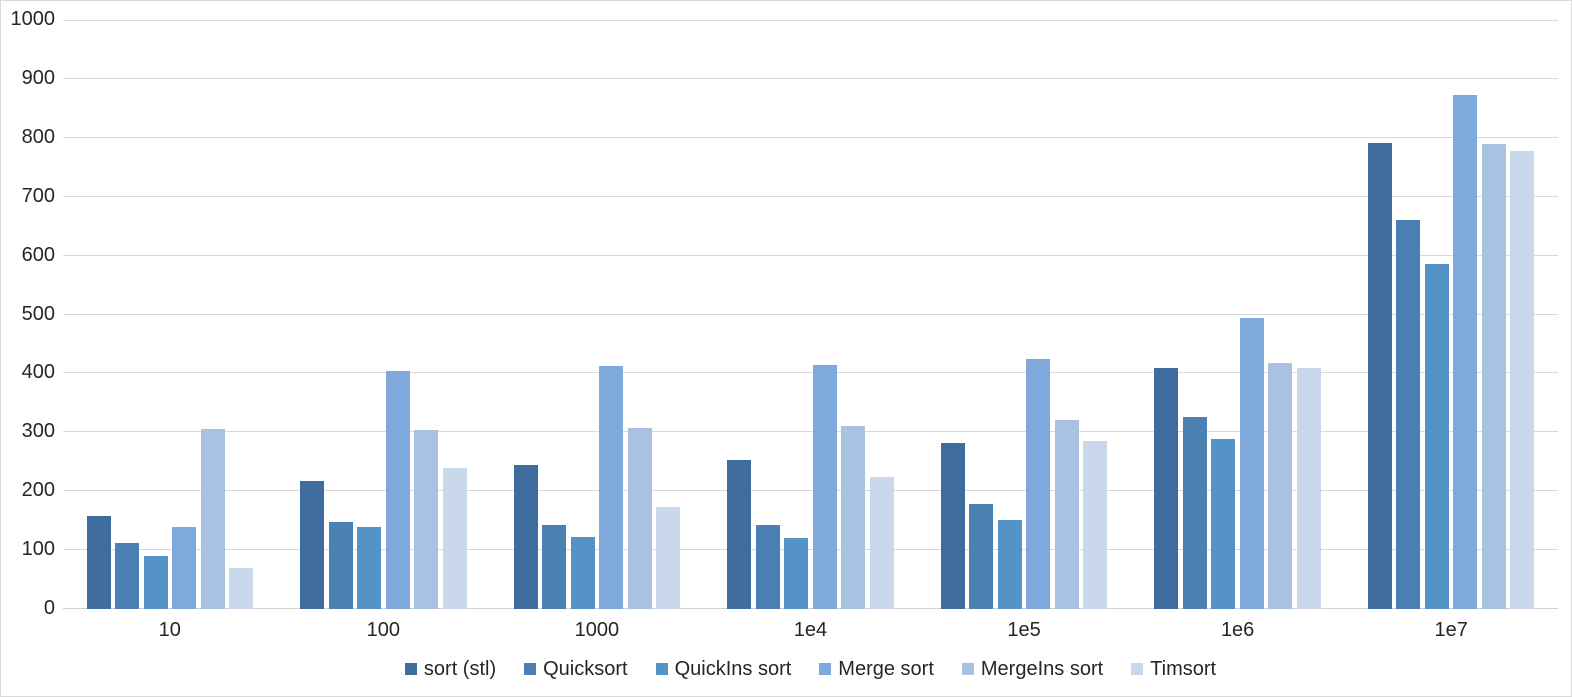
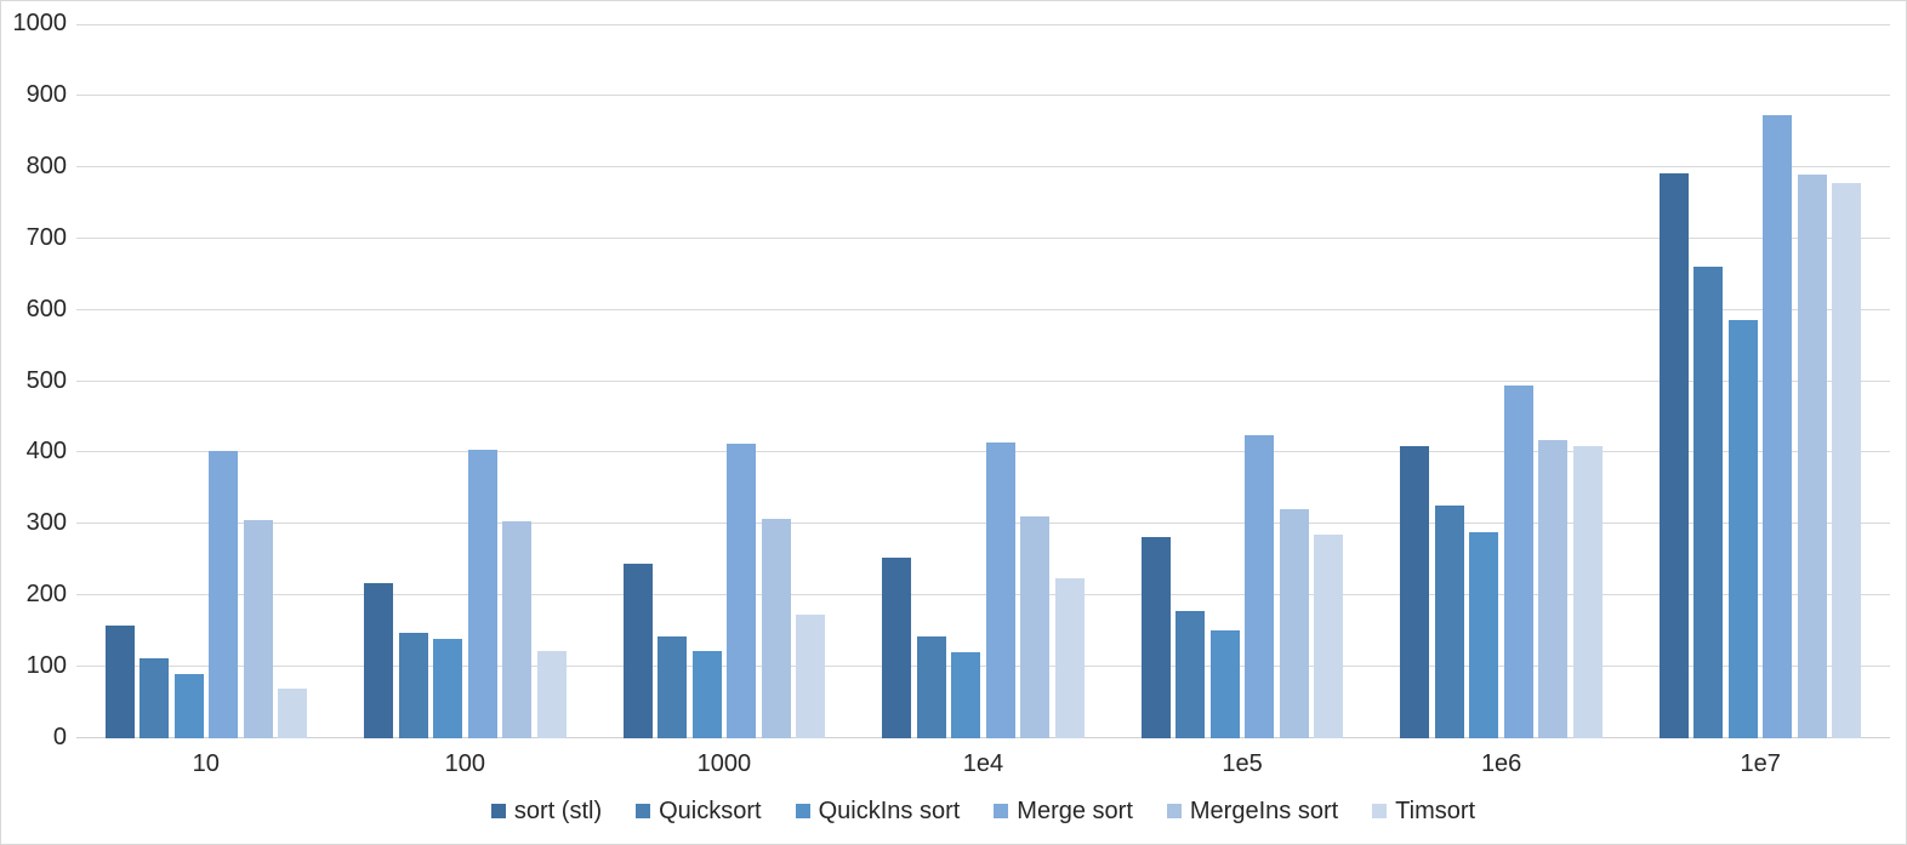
Merge sort/10: 140 -> 400
Timsort/100: 240 -> 120
